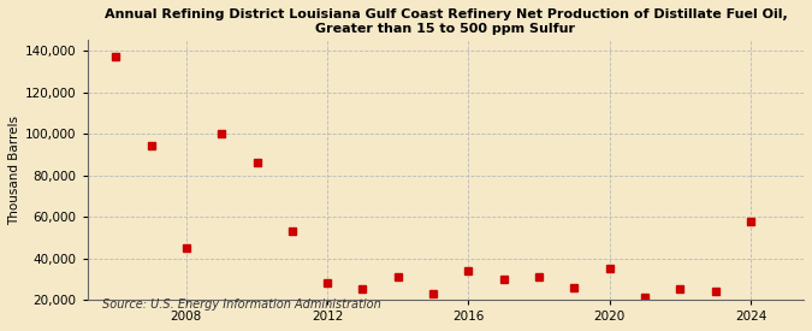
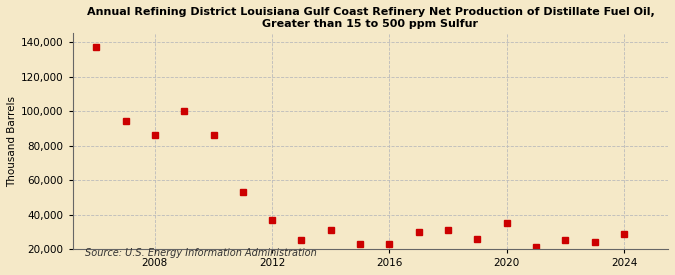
2008: 45,000 -> 86,000
2012: 28,000 -> 37,000
2016: 34,000 -> 23,000
2024: 58,000 -> 29,000
